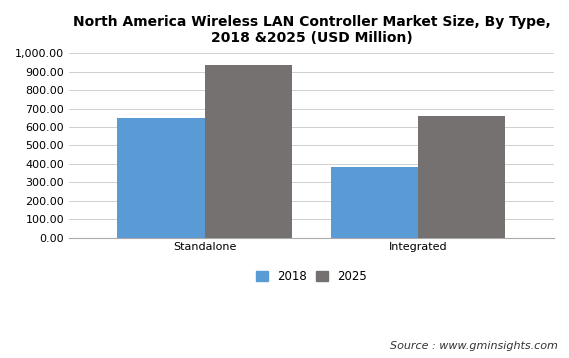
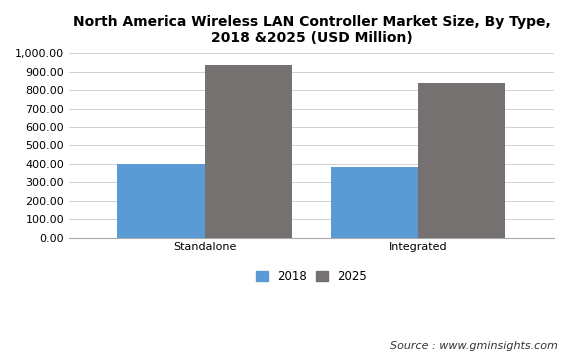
2018/Standalone: 650 -> 400
2025/Integrated: 660 -> 840
